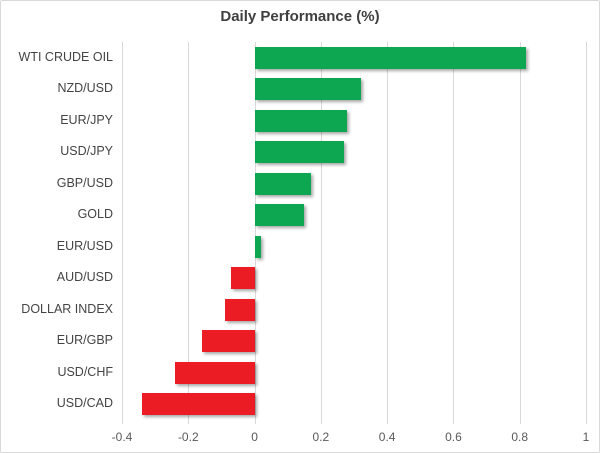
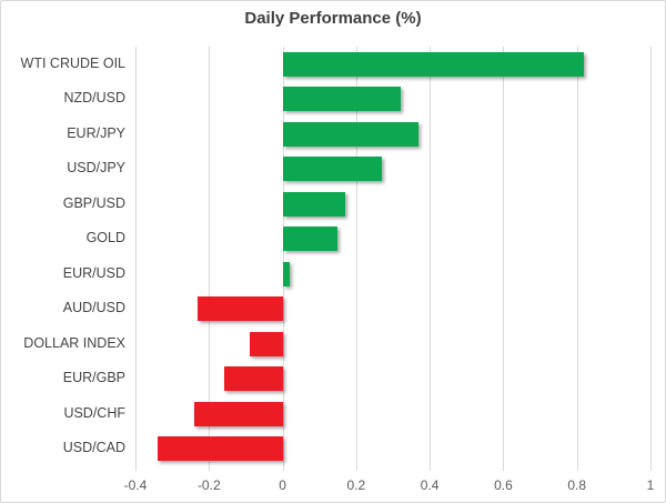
EUR/JPY: 0.28 -> 0.37
AUD/USD: -0.07 -> -0.23
